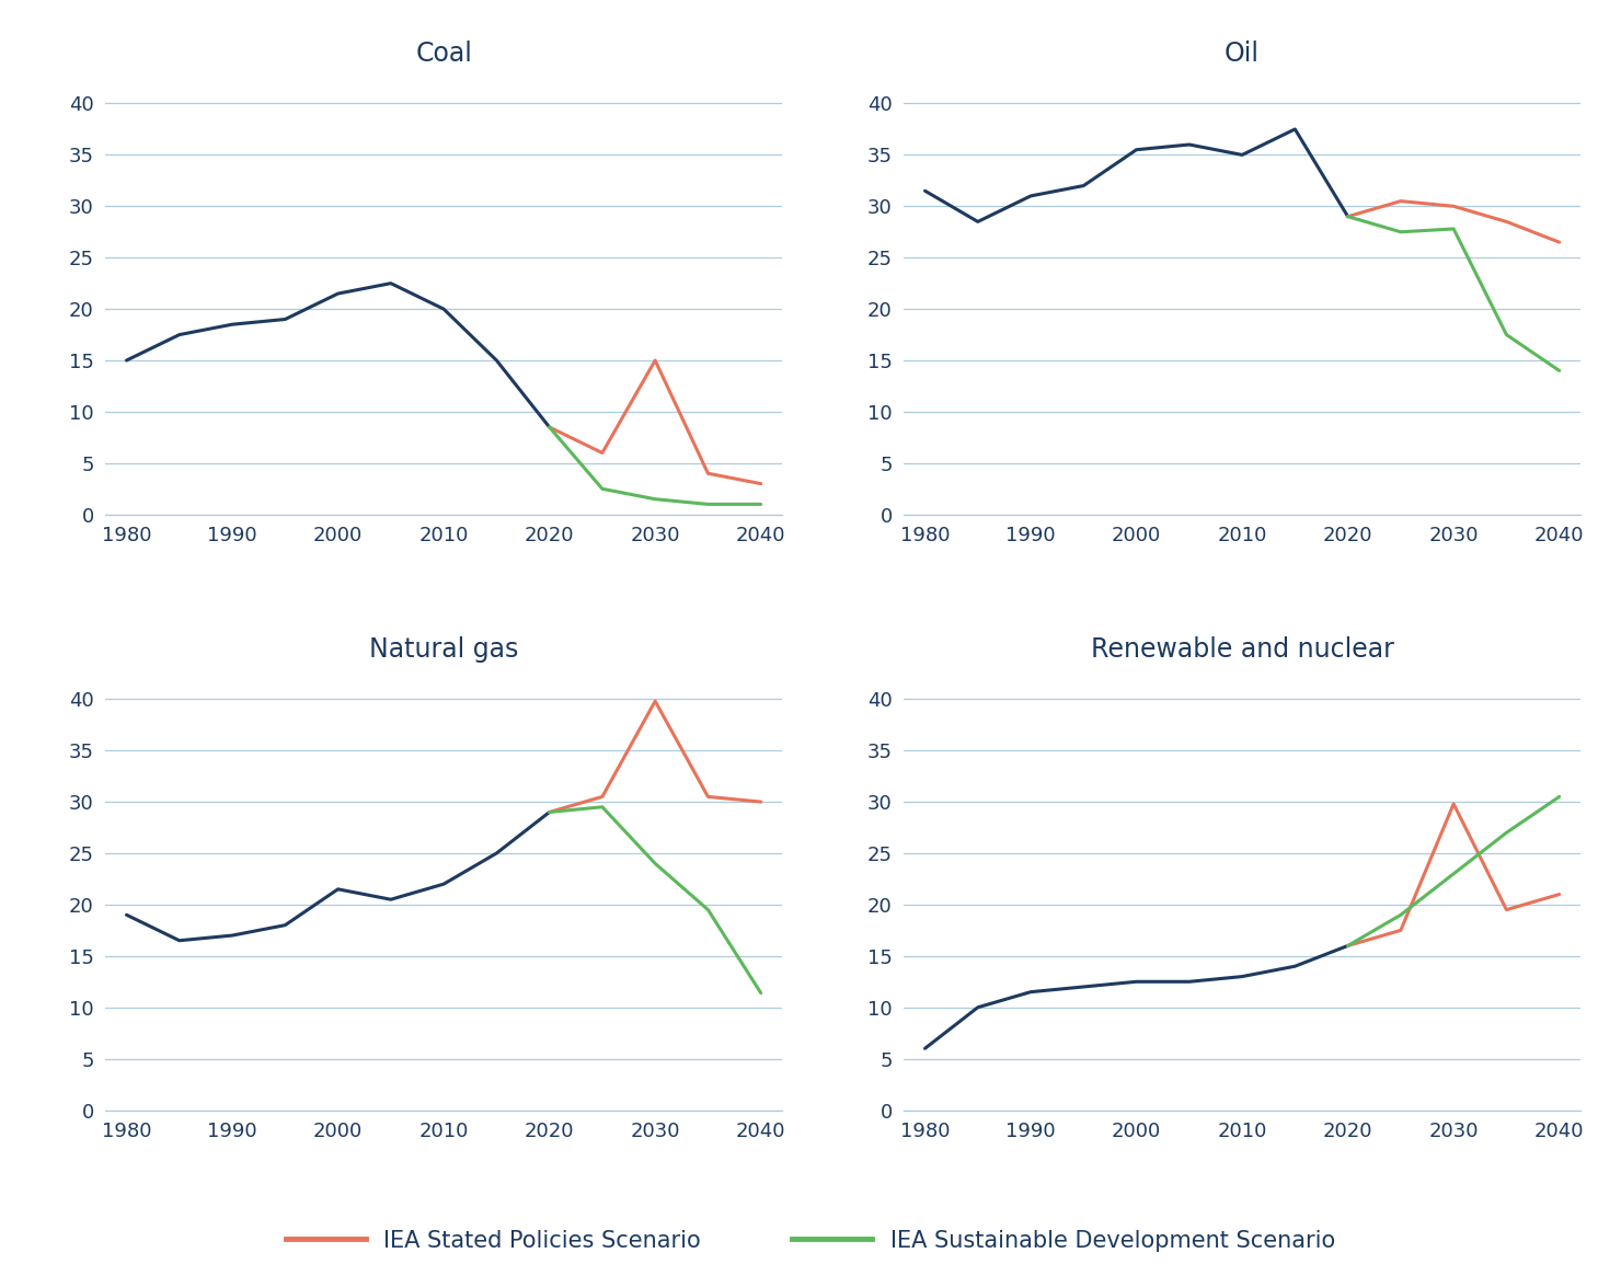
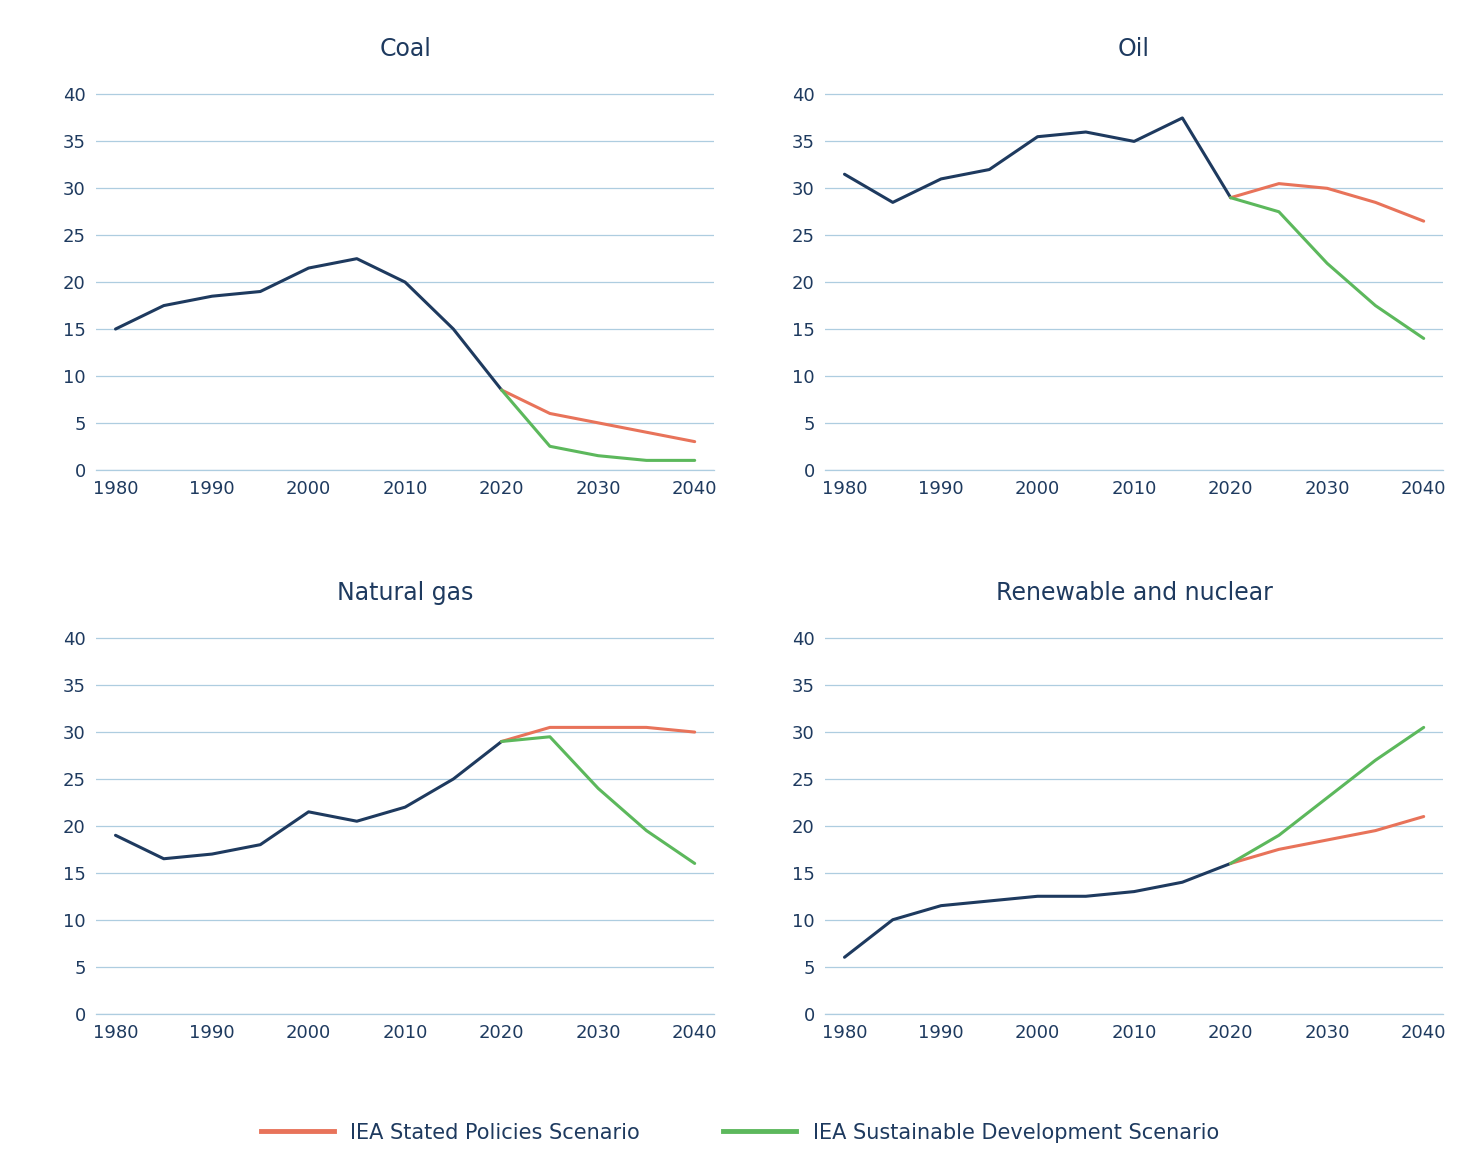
Coal/IEA Stated Policies Scenario/2030: 15.0 -> 5.0
Oil/IEA Sustainable Development Scenario/2030: 27.8 -> 22.0
Natural gas/IEA Stated Policies Scenario/2030: 39.8 -> 30.5
Natural gas/IEA Sustainable Development Scenario/2040: 11.4 -> 16.0
Renewable and nuclear/IEA Stated Policies Scenario/2030: 29.8 -> 18.5
